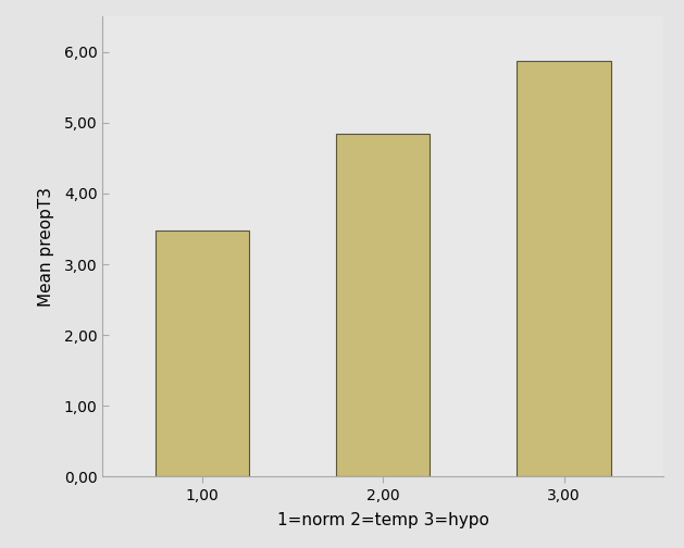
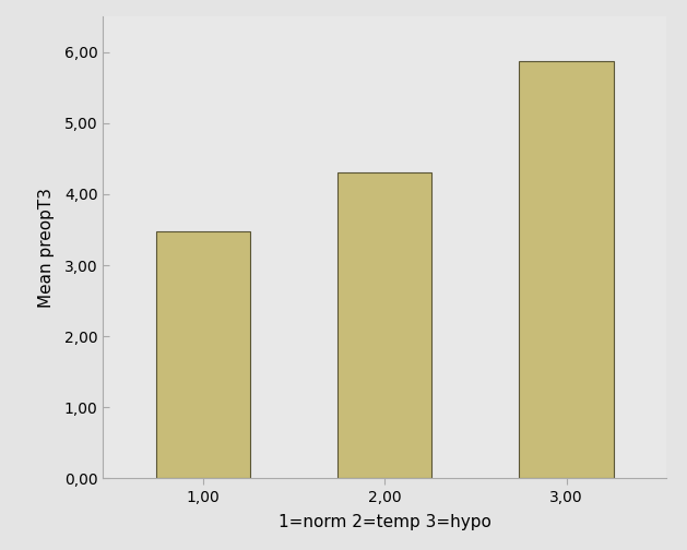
2,00: 4,84 -> 4,30
